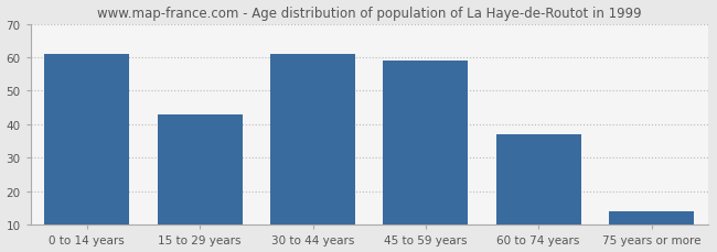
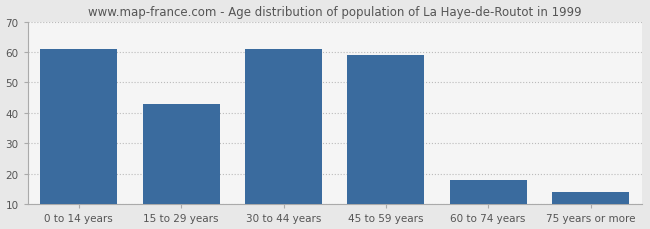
60 to 74 years: 37 -> 18
